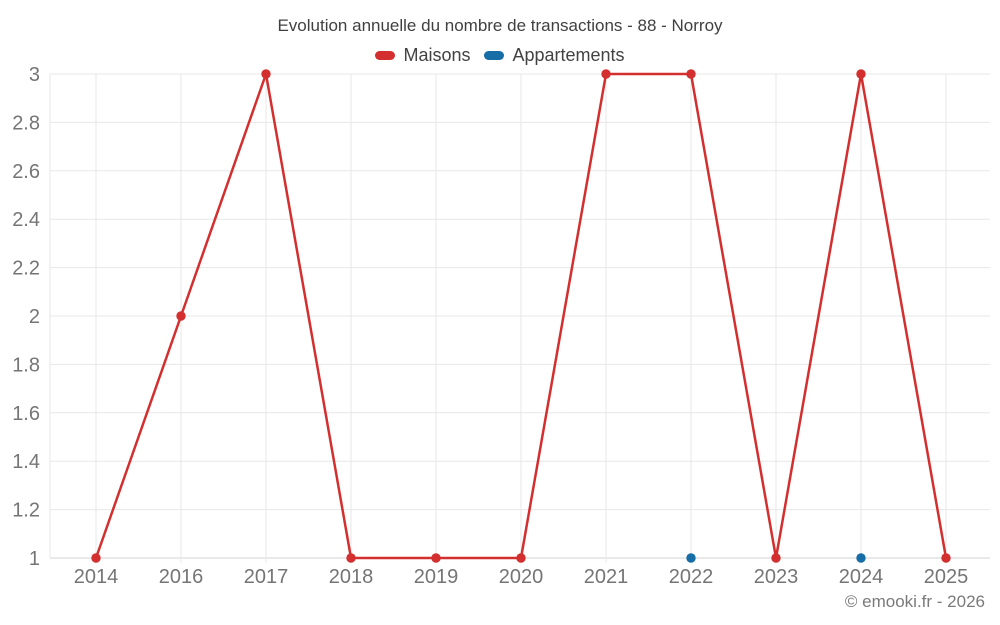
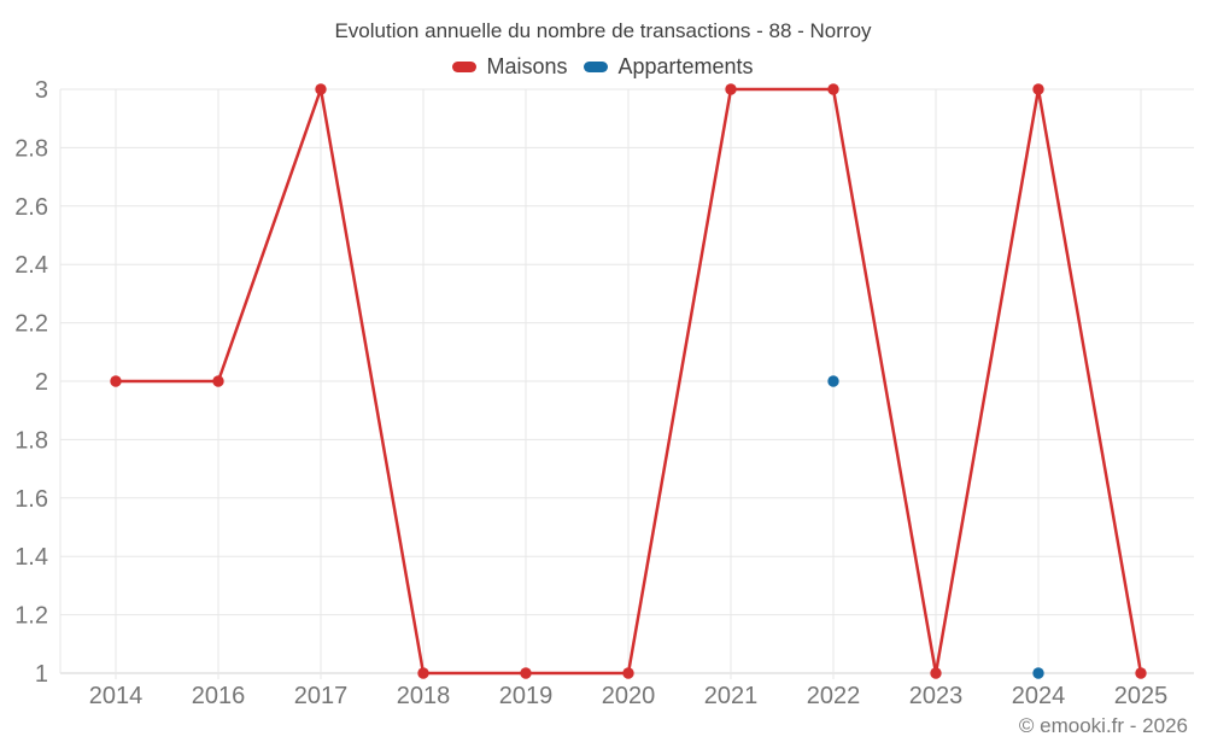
Maisons/2014: 1 -> 2
Appartements/2022: 1 -> 2
